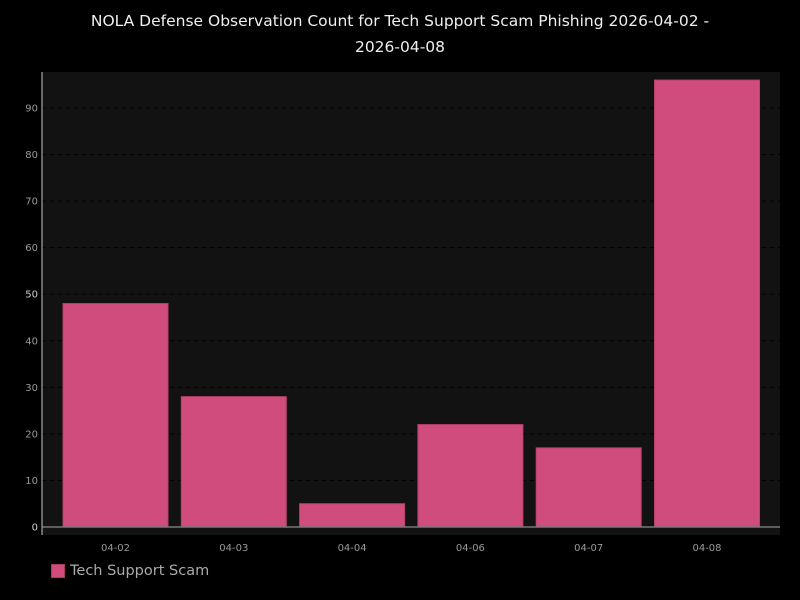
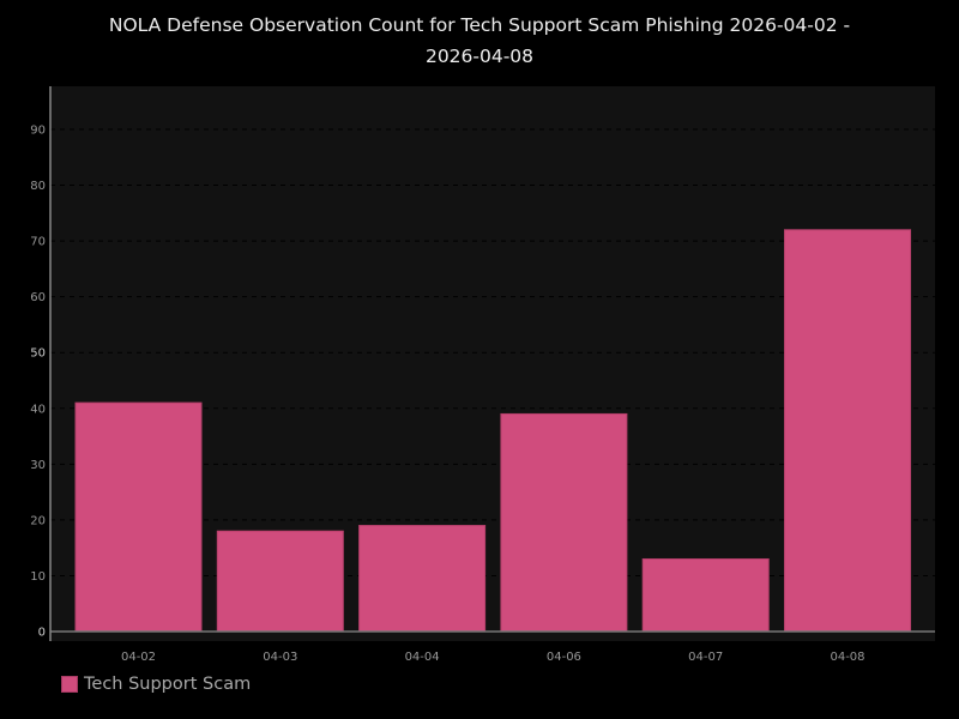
04-02: 48 -> 41
04-03: 28 -> 18
04-04: 5 -> 19
04-06: 22 -> 39
04-07: 17 -> 13
04-08: 96 -> 72
